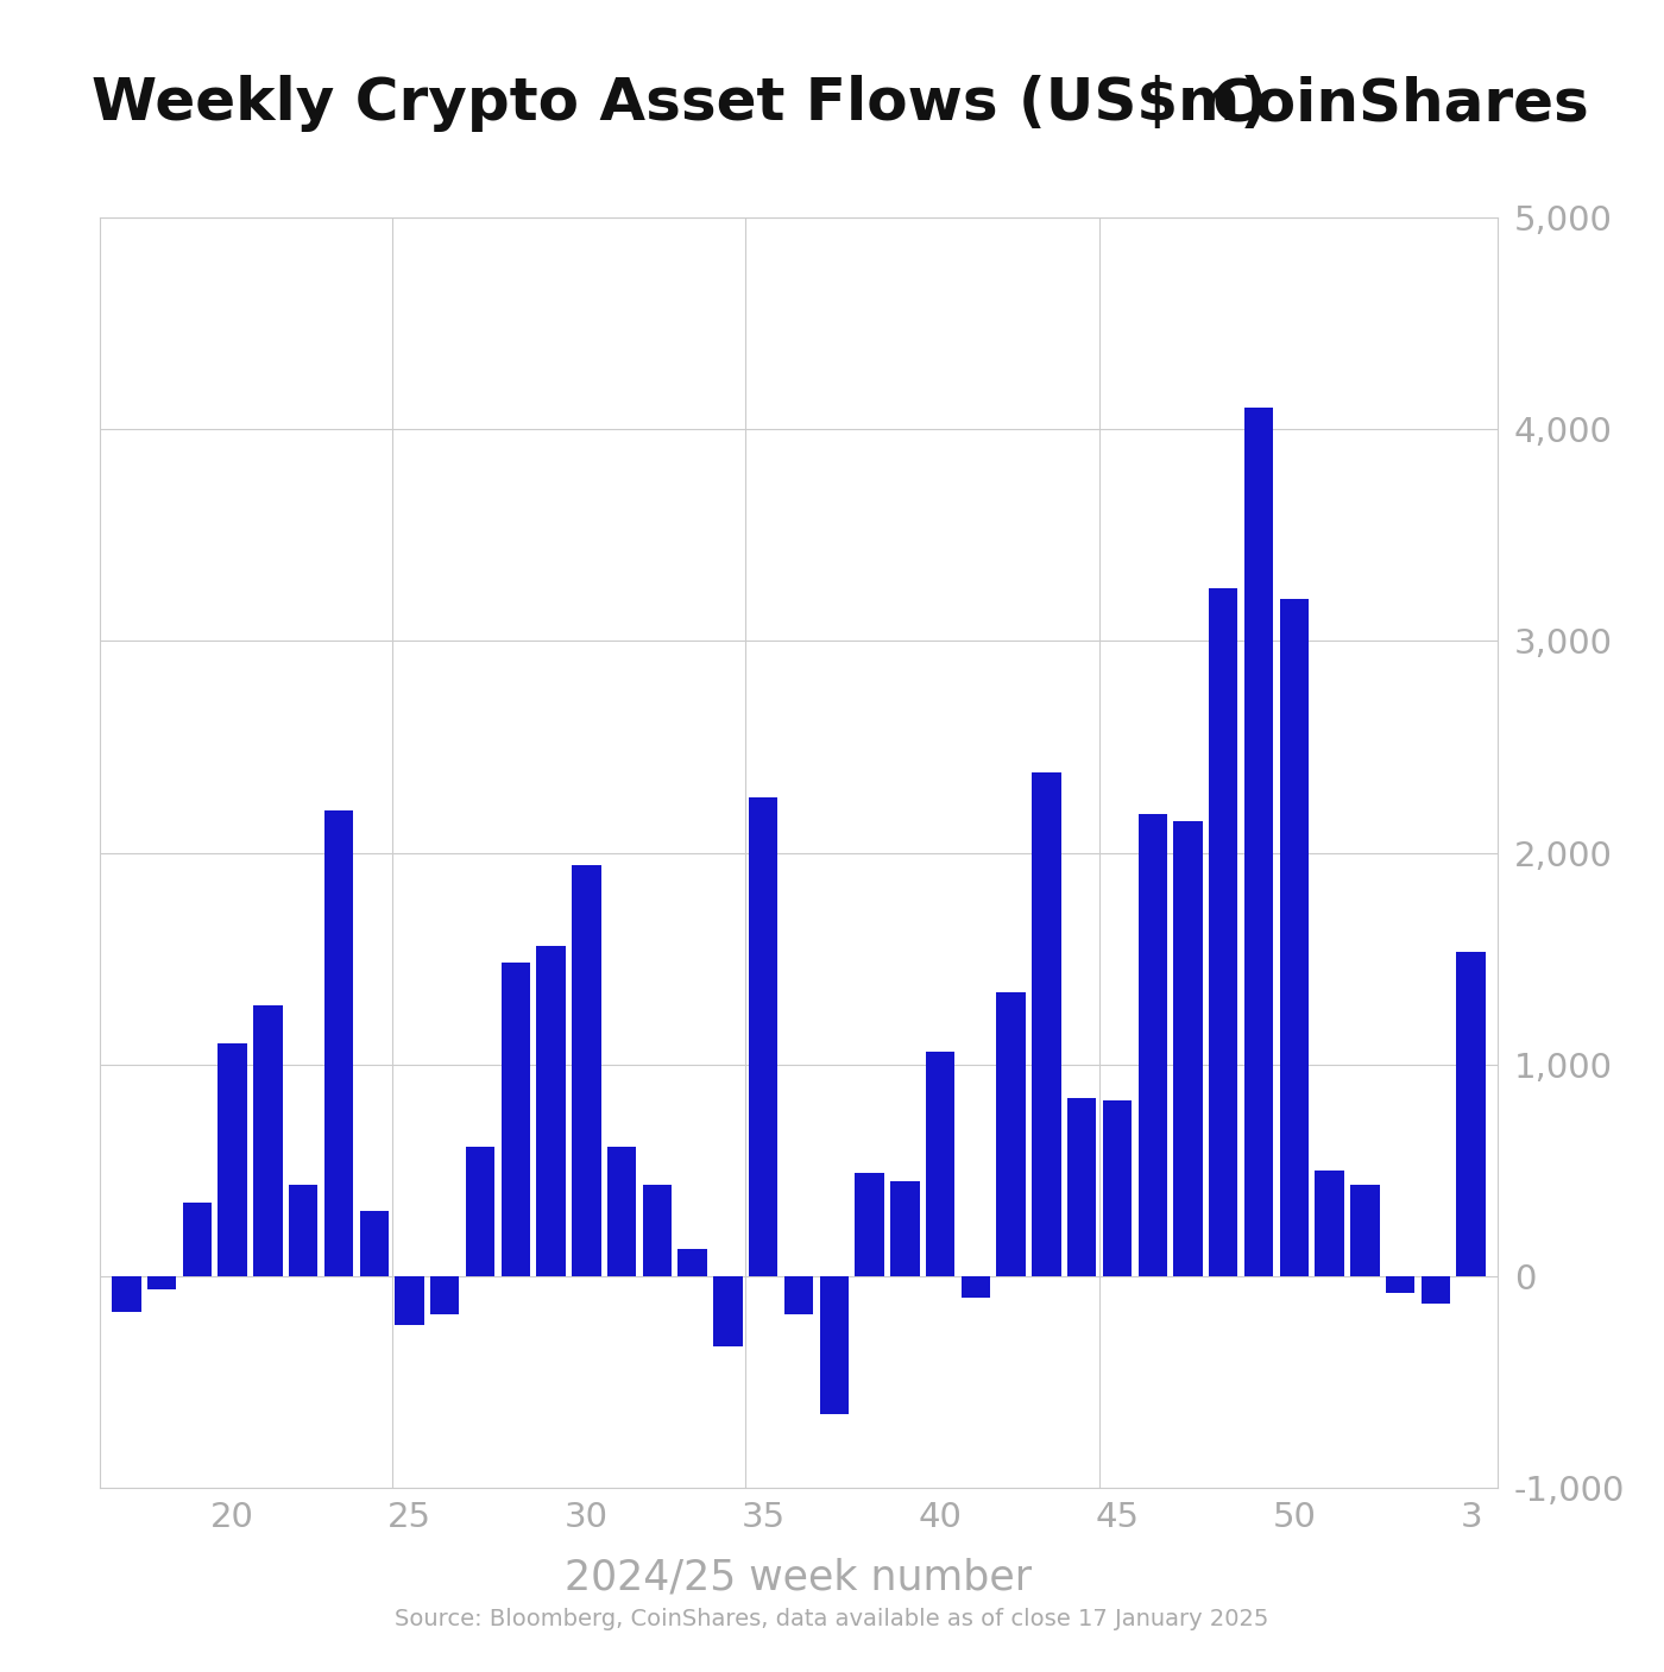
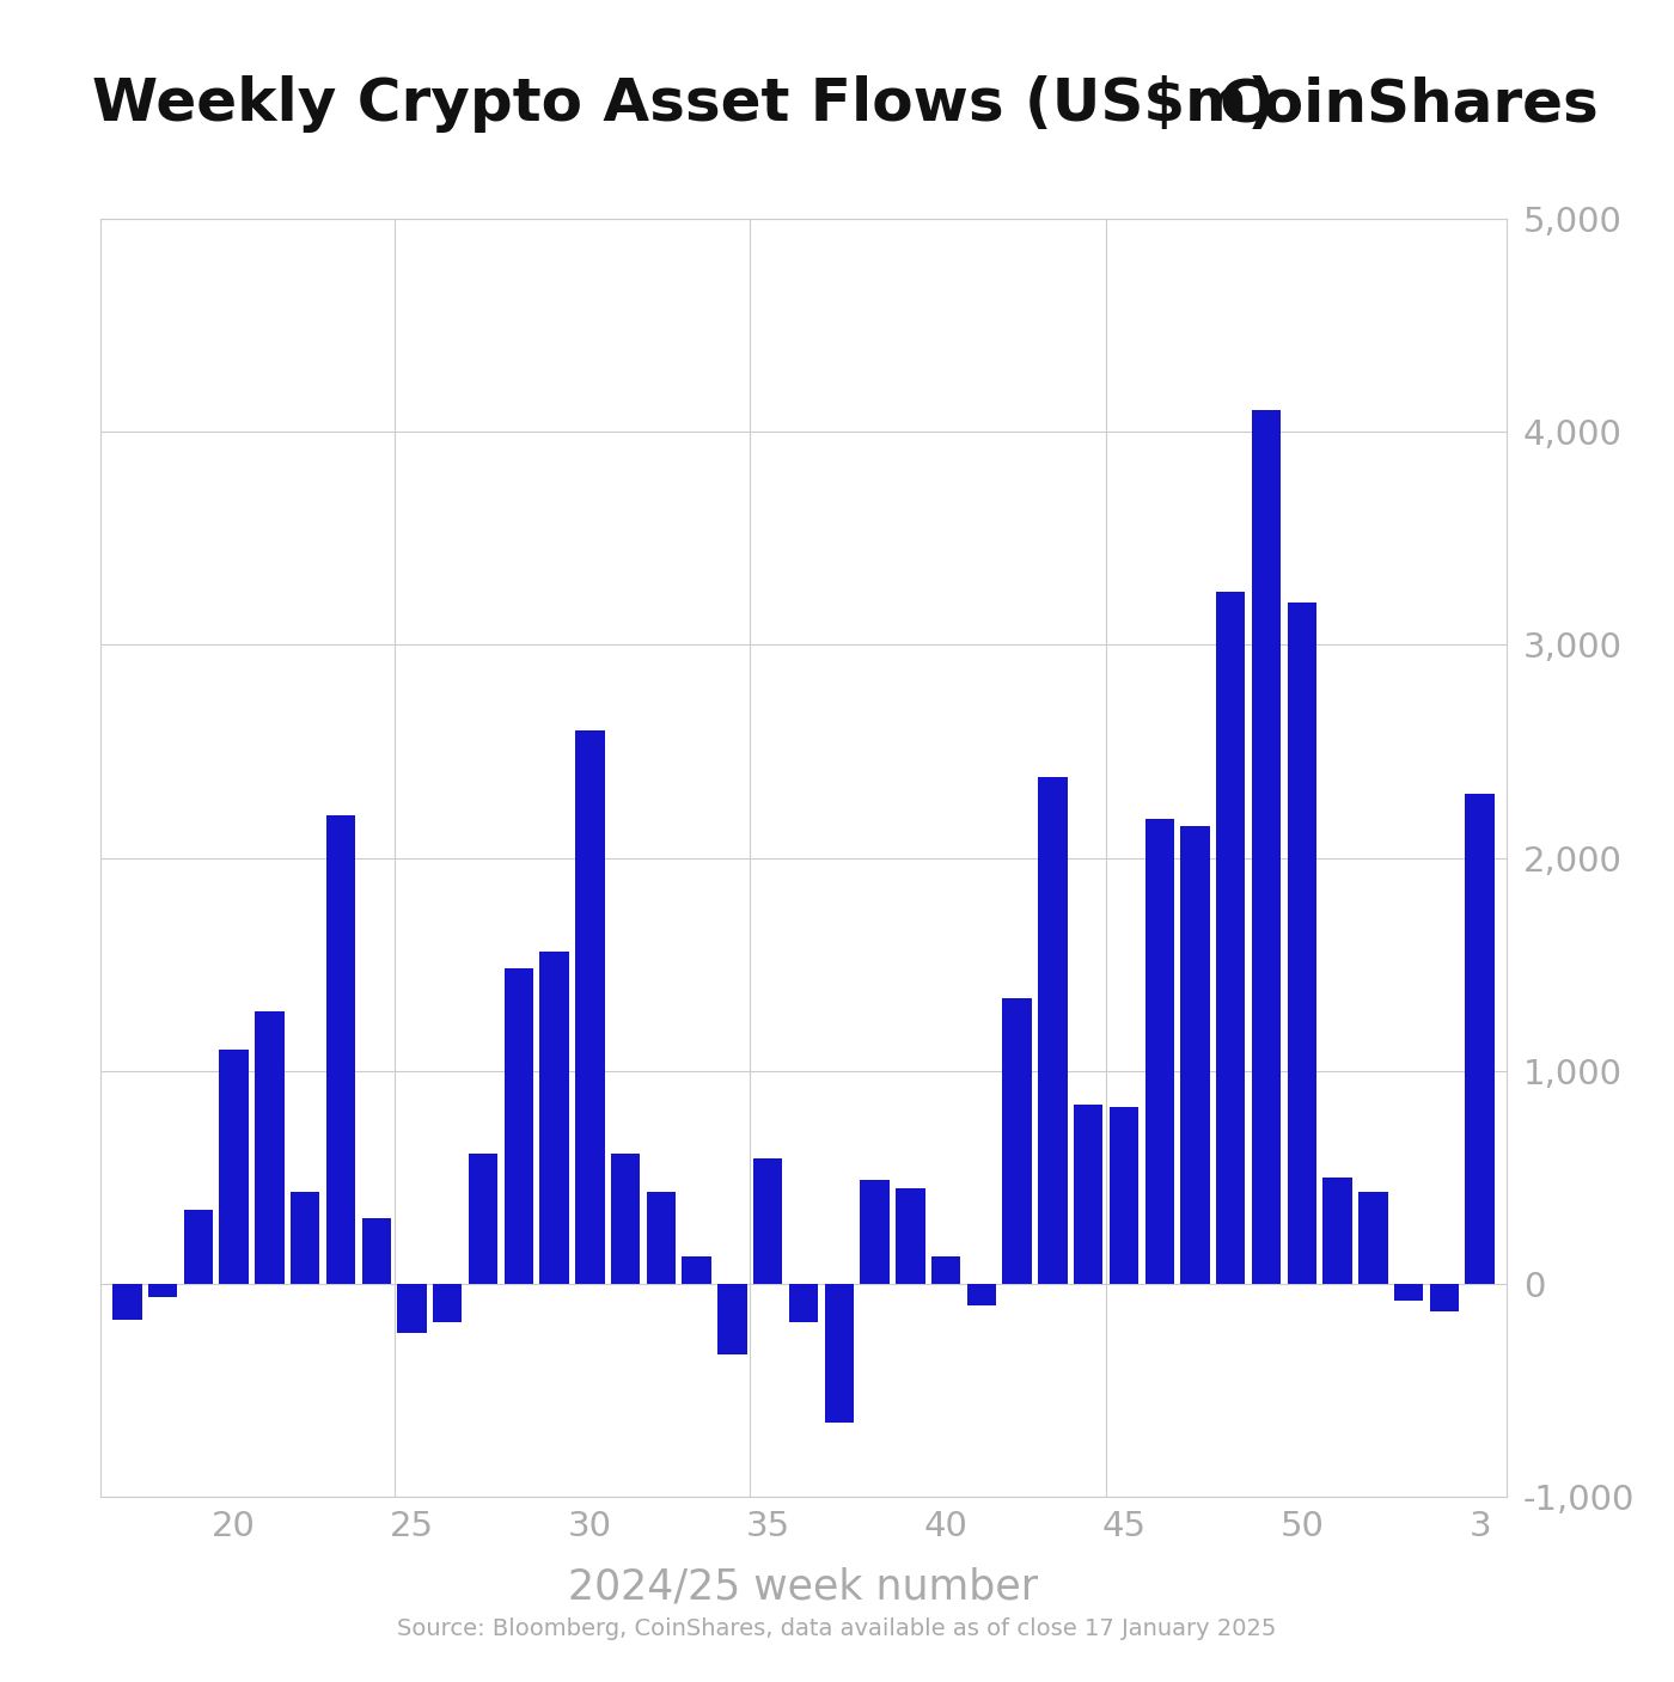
30: 1,940 -> 2,600
35: 2,260 -> 590
40: 1,060 -> 130
3: 1,530 -> 2,300
